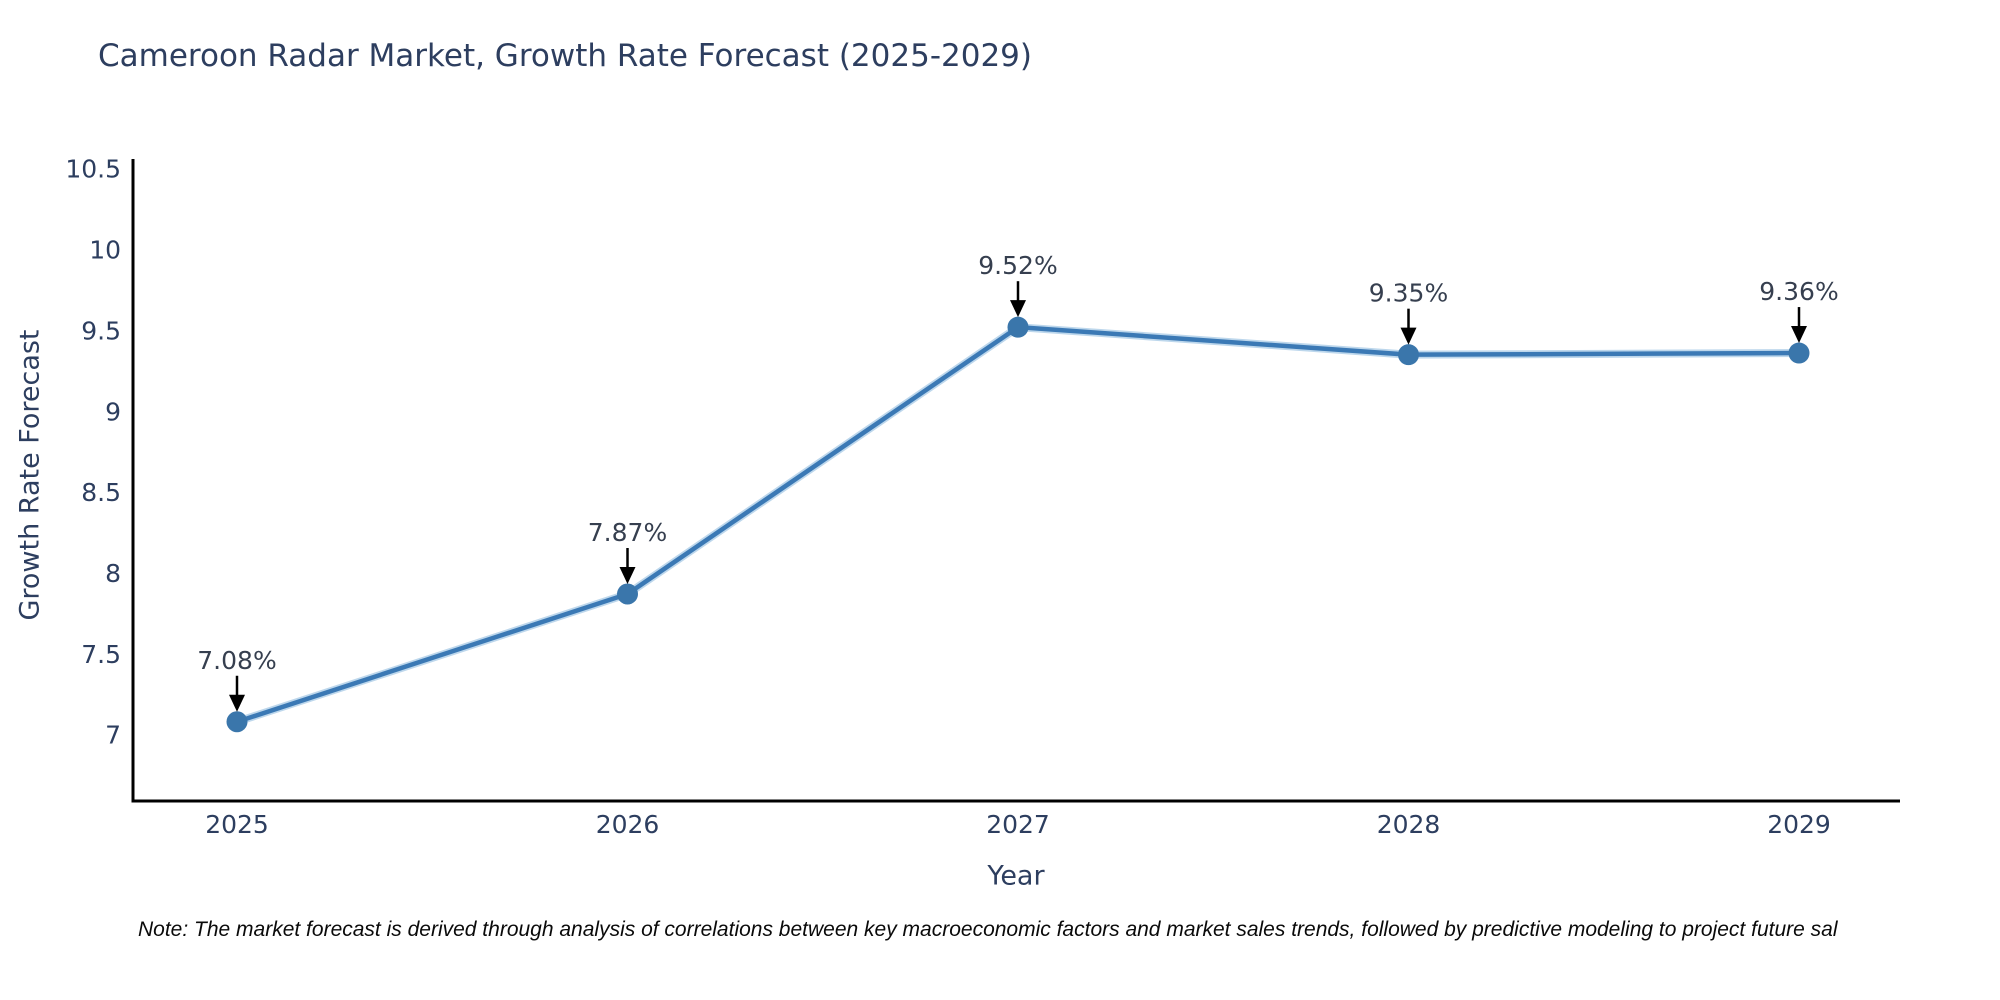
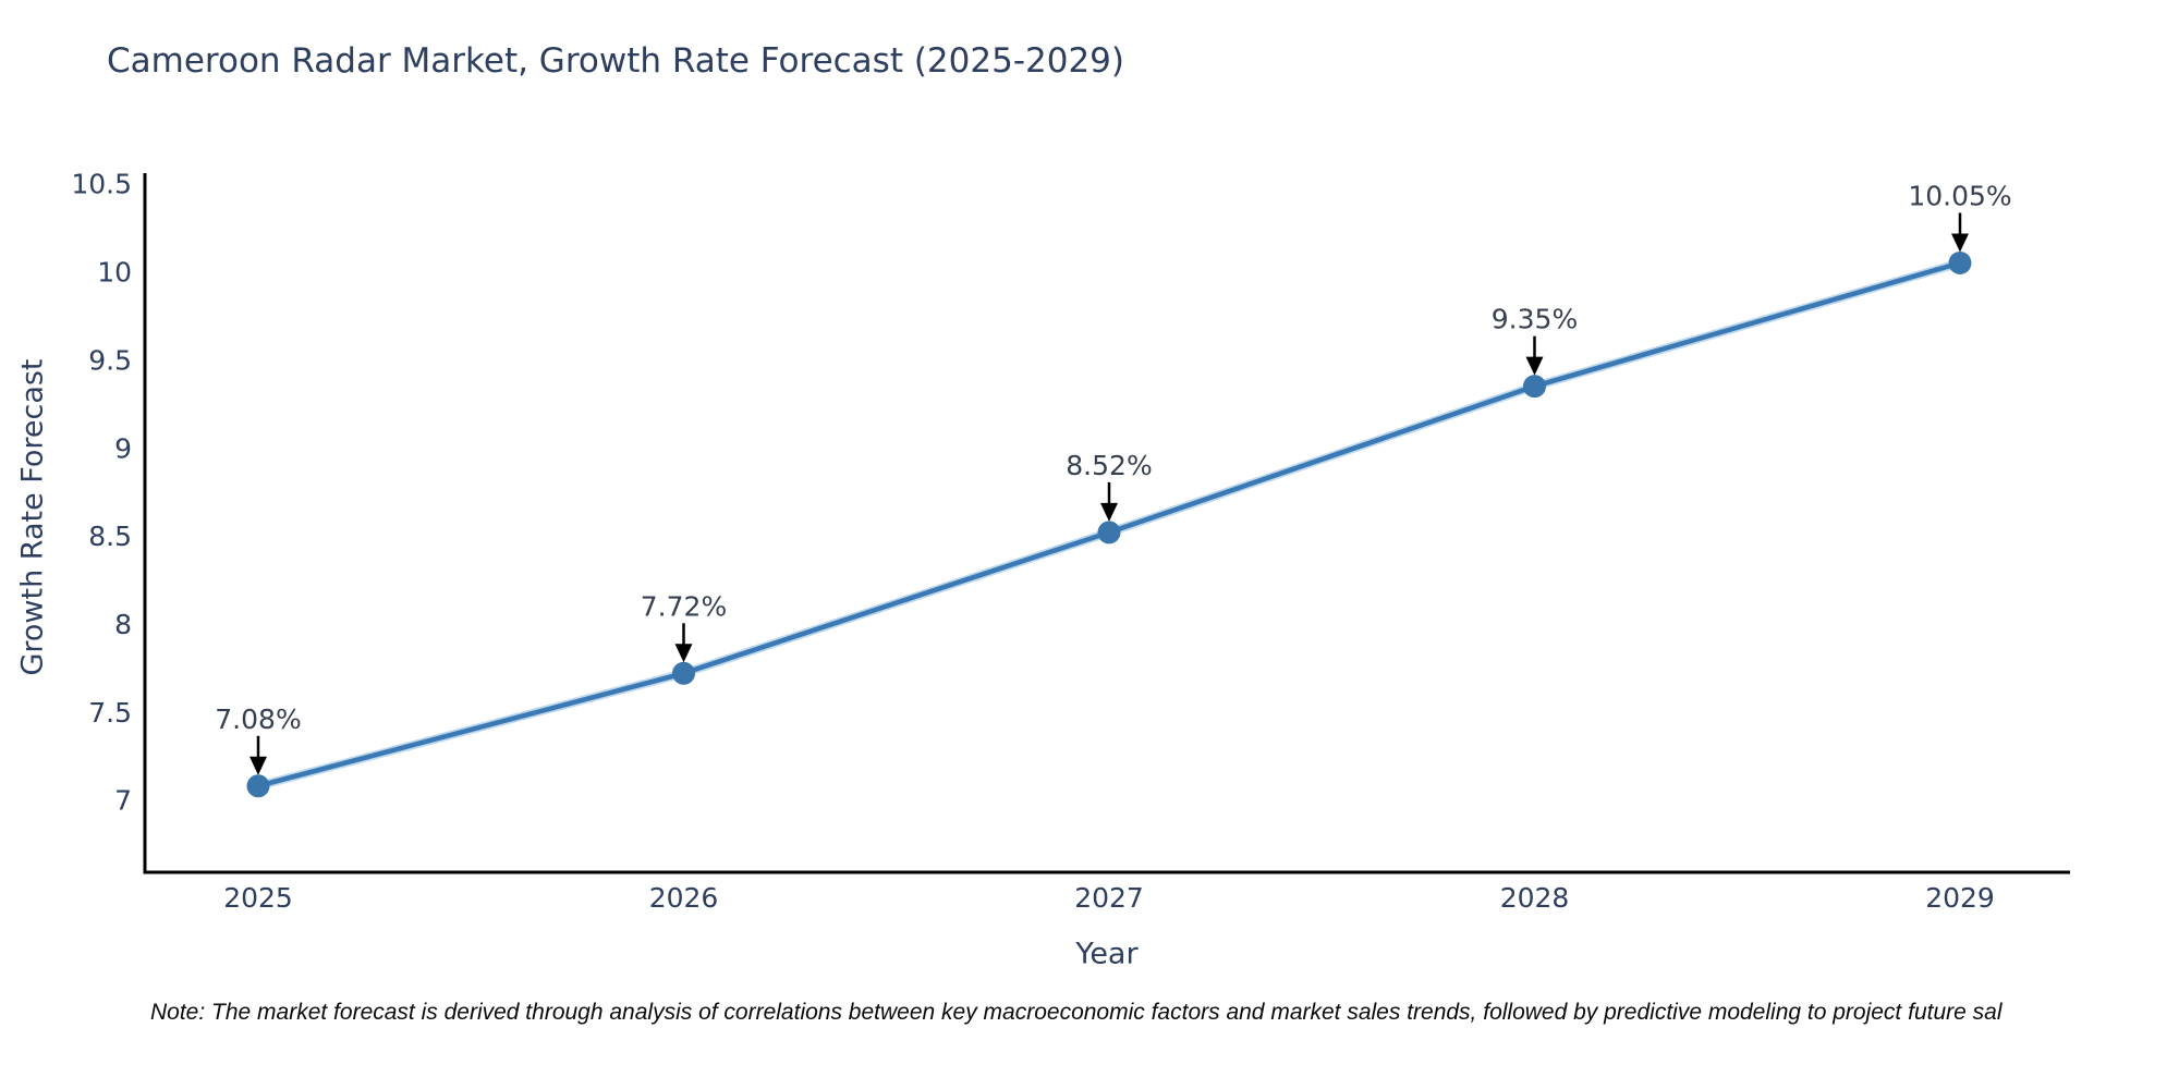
2026: 7.87% -> 7.72%
2027: 9.52% -> 8.52%
2029: 9.36% -> 10.05%
